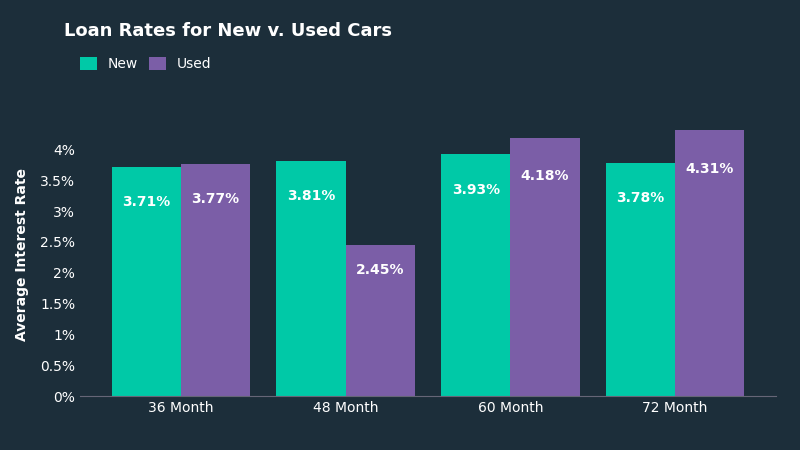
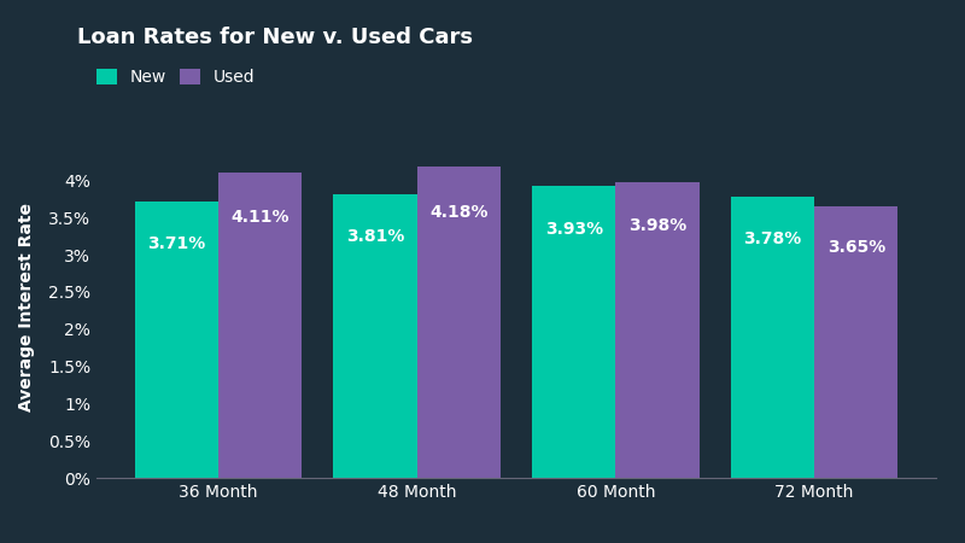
Used/36 Month: 3.77% -> 4.11%
Used/48 Month: 2.45% -> 4.18%
Used/60 Month: 4.18% -> 3.98%
Used/72 Month: 4.31% -> 3.65%
